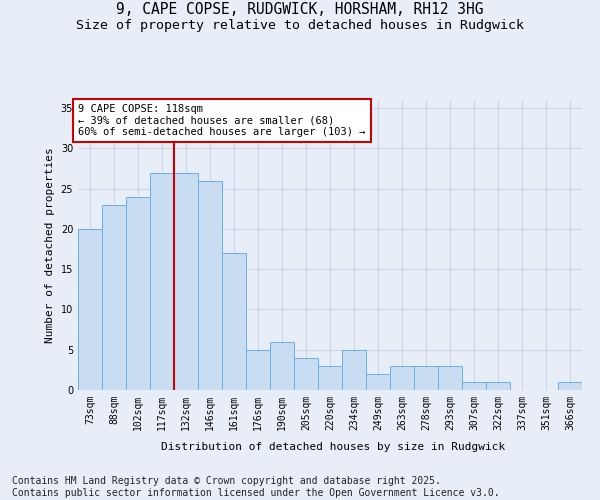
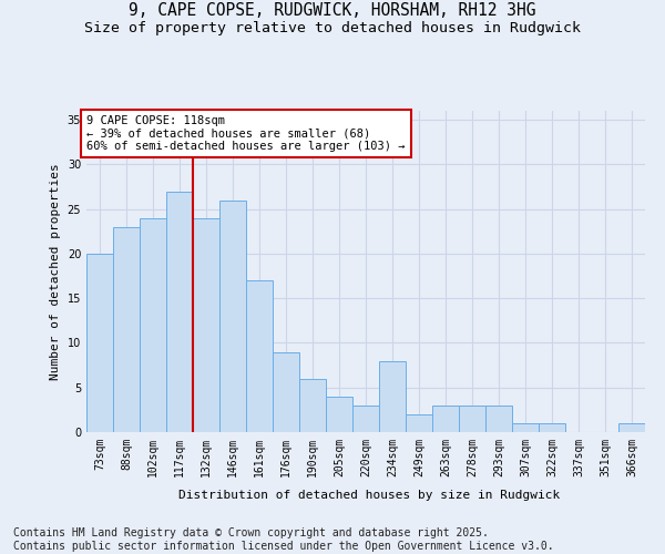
132sqm: 27 -> 24
176sqm: 5 -> 9
234sqm: 5 -> 8
